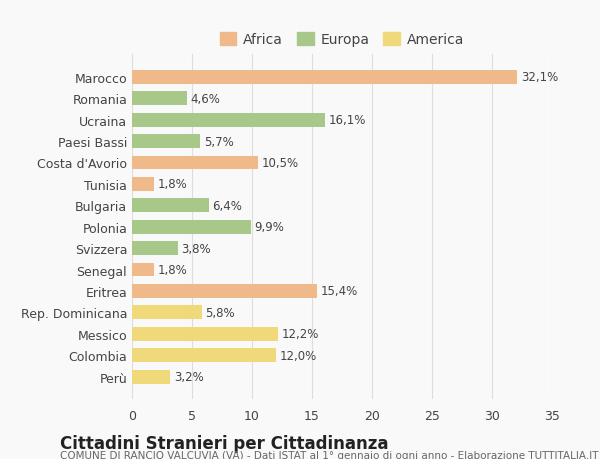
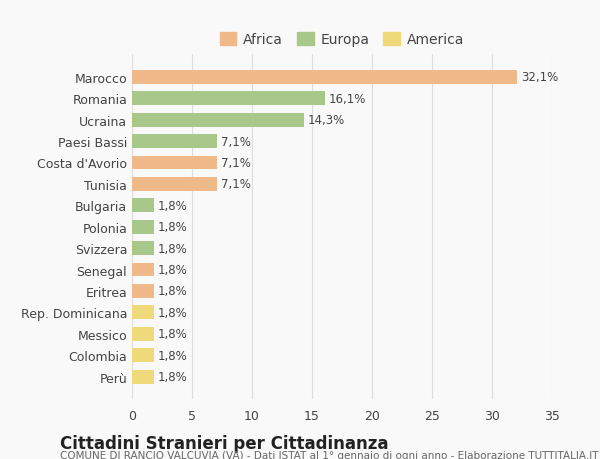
Romania: 4,6% -> 16,1%
Ucraina: 16,1% -> 14,3%
Paesi Bassi: 5,7% -> 7,1%
Costa d'Avorio: 10,5% -> 7,1%
Tunisia: 1,8% -> 7,1%
Bulgaria: 6,4% -> 1,8%
Polonia: 9,9% -> 1,8%
Svizzera: 3,8% -> 1,8%
Eritrea: 15,4% -> 1,8%
Rep. Dominicana: 5,8% -> 1,8%
Messico: 12,2% -> 1,8%
Colombia: 12,0% -> 1,8%
Perù: 3,2% -> 1,8%
